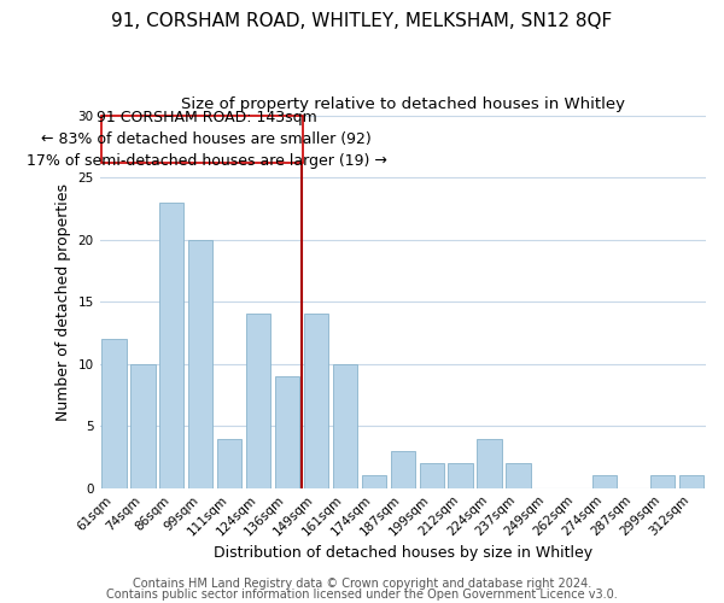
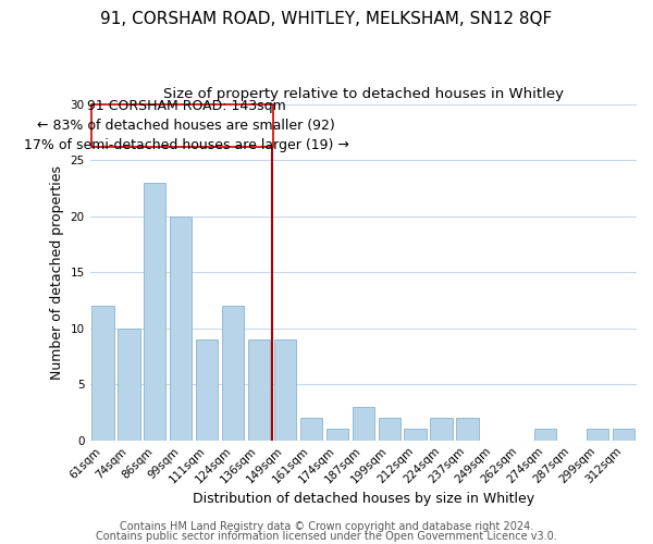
111sqm: 4 -> 9
124sqm: 14 -> 12
149sqm: 14 -> 9
161sqm: 10 -> 2
212sqm: 2 -> 1
224sqm: 4 -> 2
